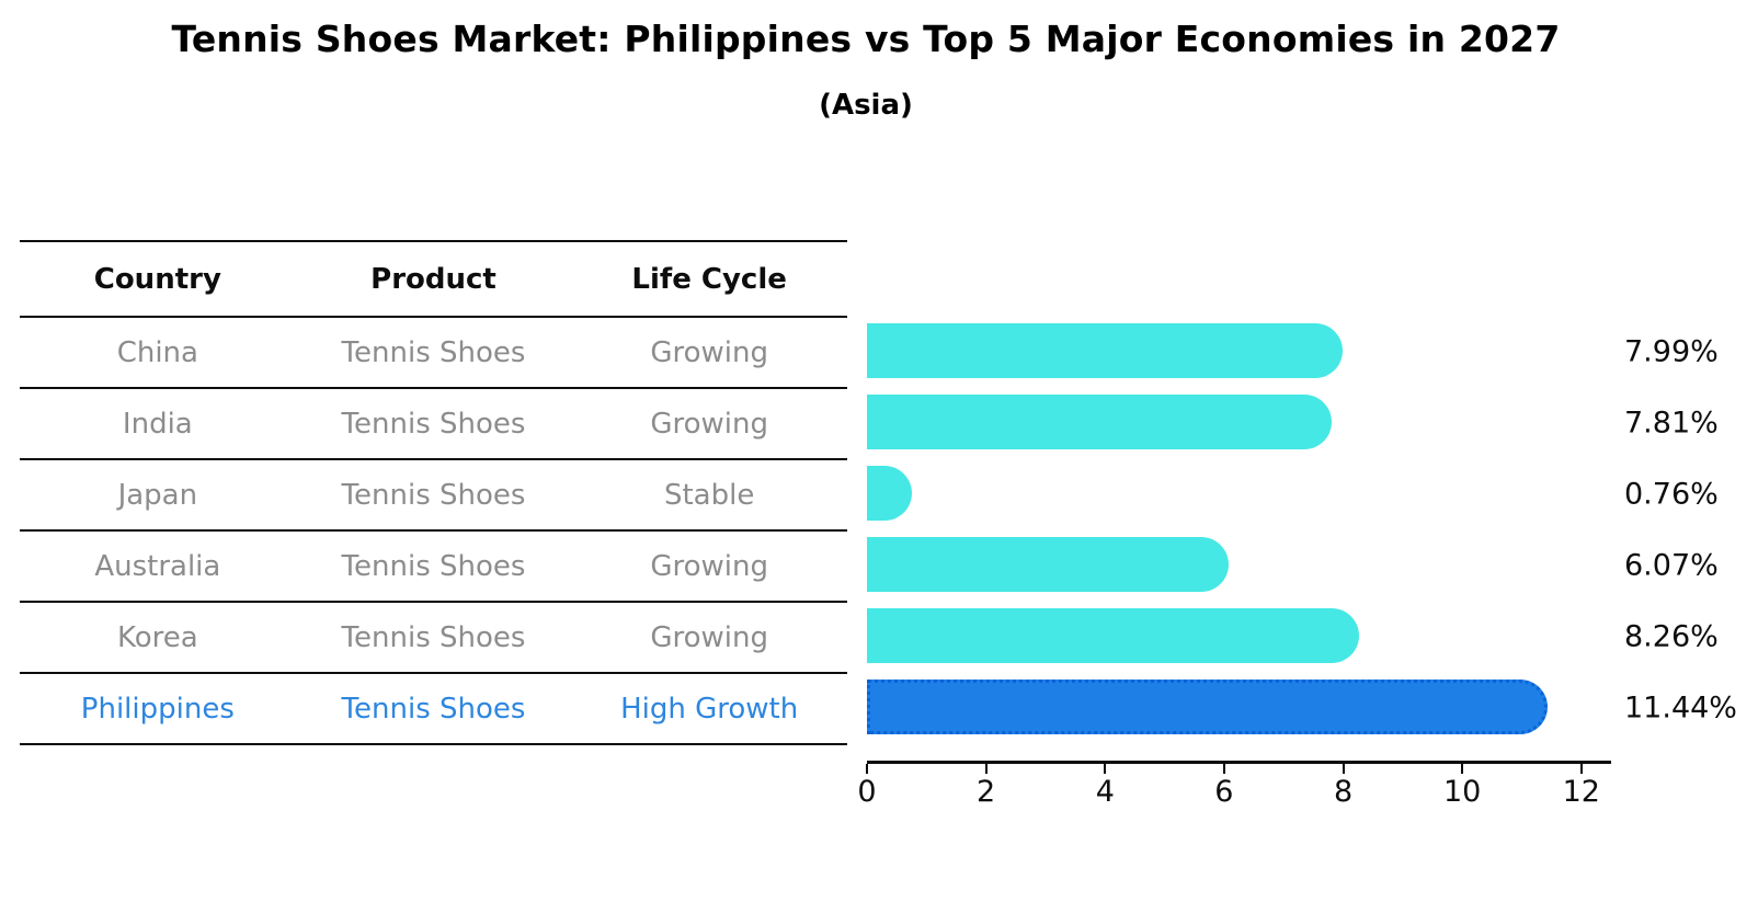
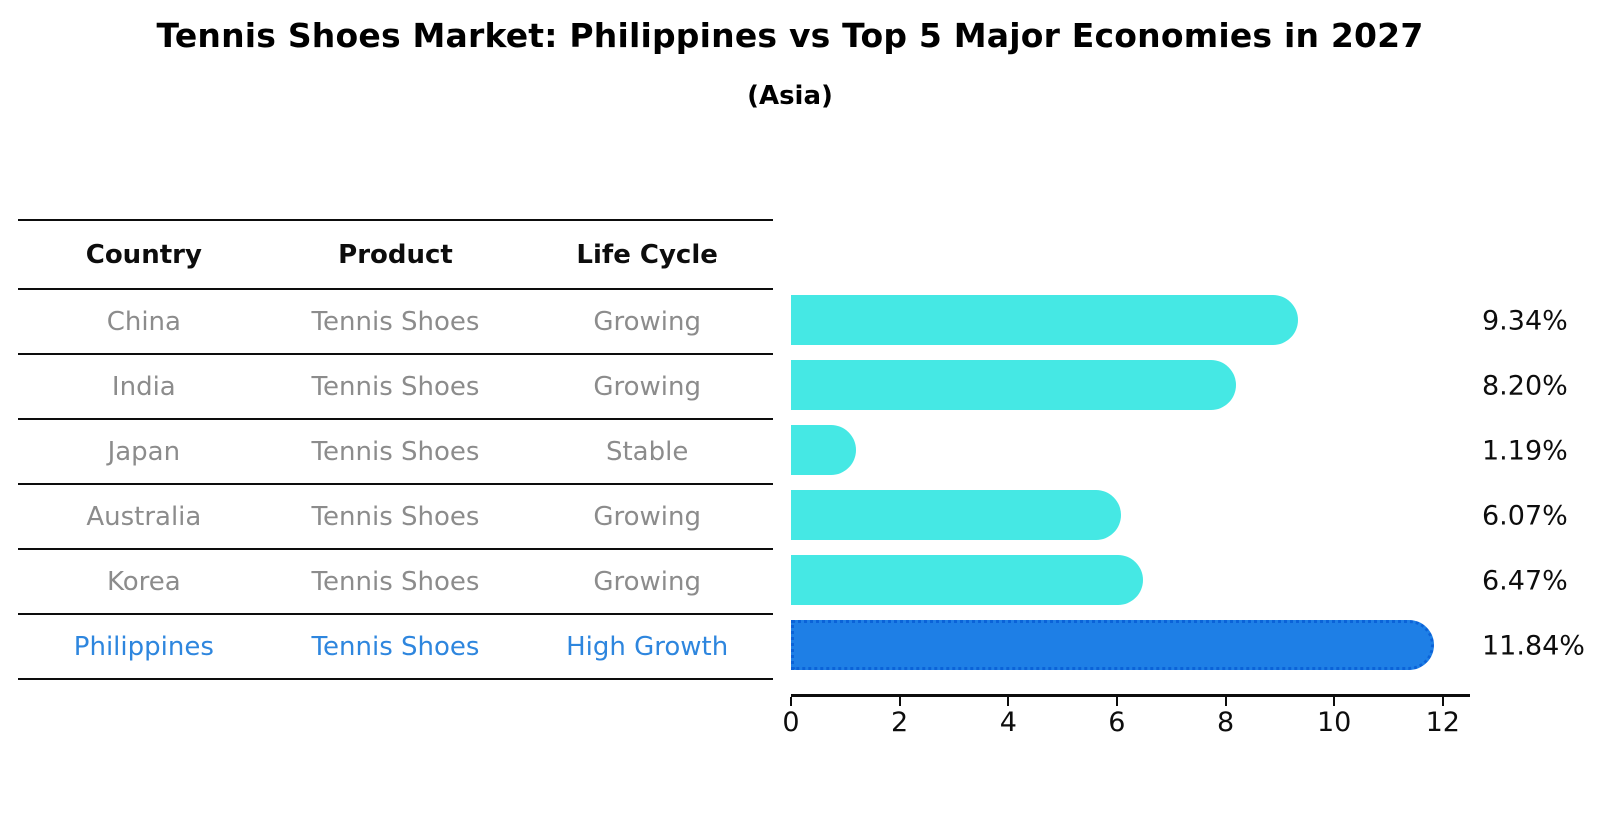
China: 7.99% -> 9.34%
India: 7.81% -> 8.20%
Japan: 0.76% -> 1.19%
Korea: 8.26% -> 6.47%
Philippines: 11.44% -> 11.84%
